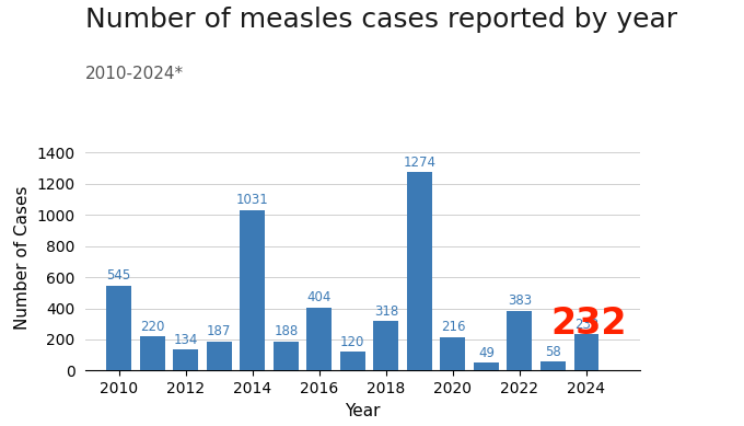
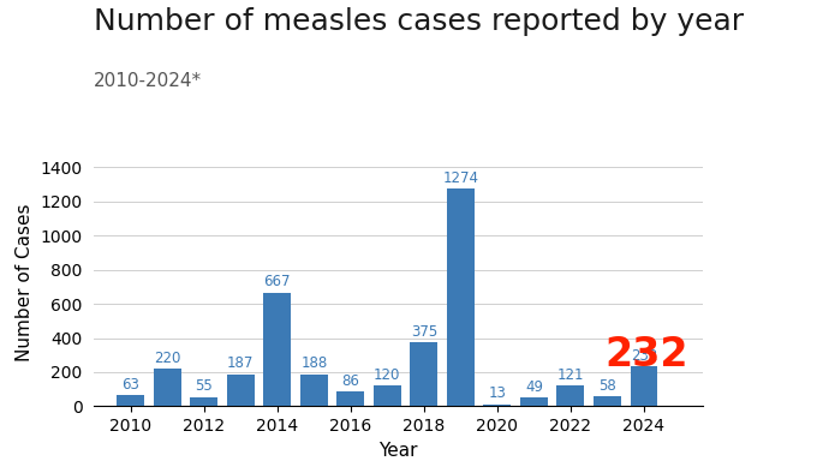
2010: 545 -> 63
2012: 134 -> 55
2014: 1031 -> 667
2016: 404 -> 86
2018: 318 -> 375
2020: 216 -> 13
2022: 383 -> 121
